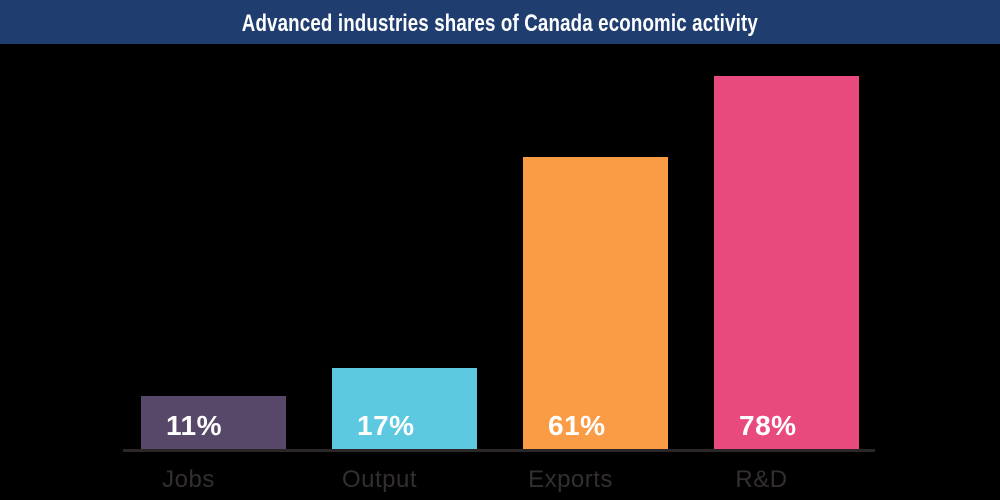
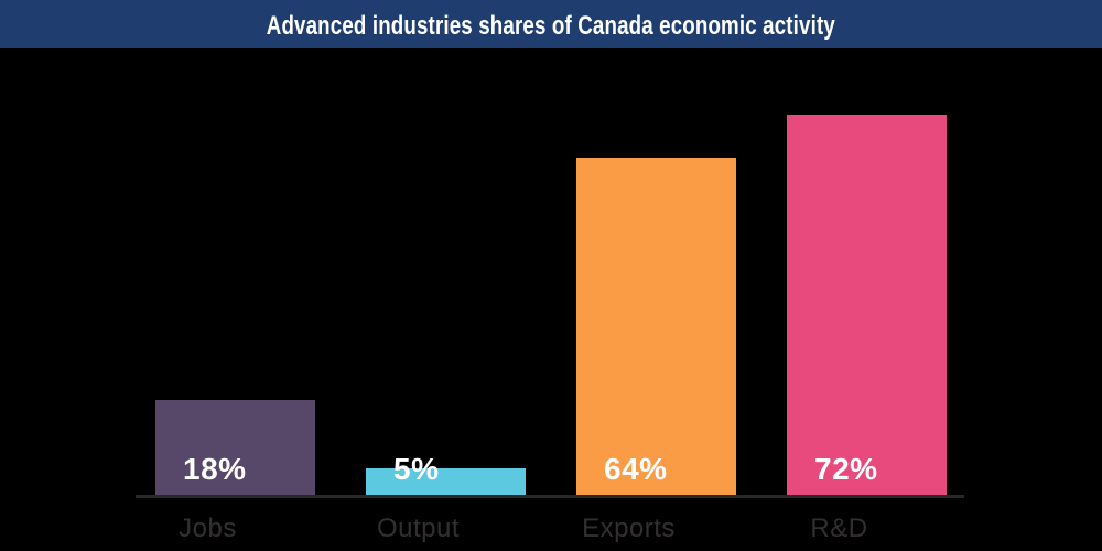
Jobs: 11% -> 18%
Output: 17% -> 5%
Exports: 61% -> 64%
R&D: 78% -> 72%
